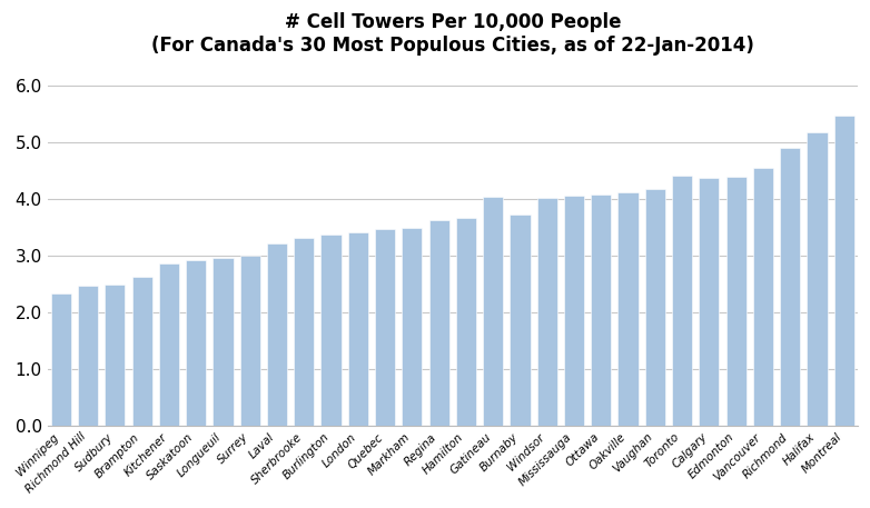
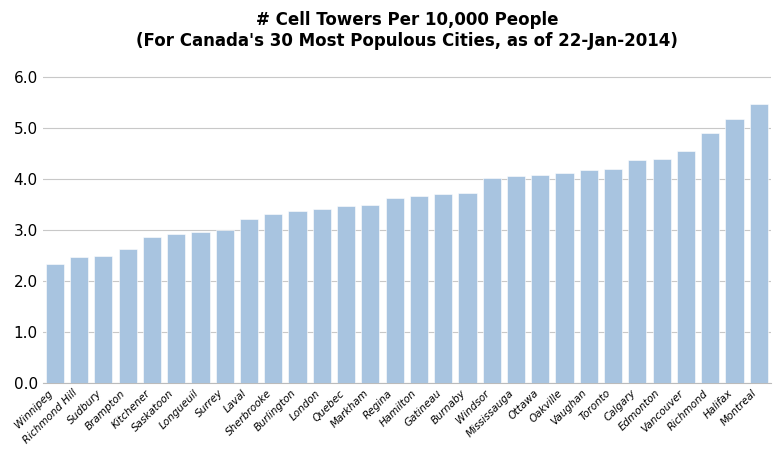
Gatineau: 4.04 -> 3.72
Toronto: 4.42 -> 4.20
